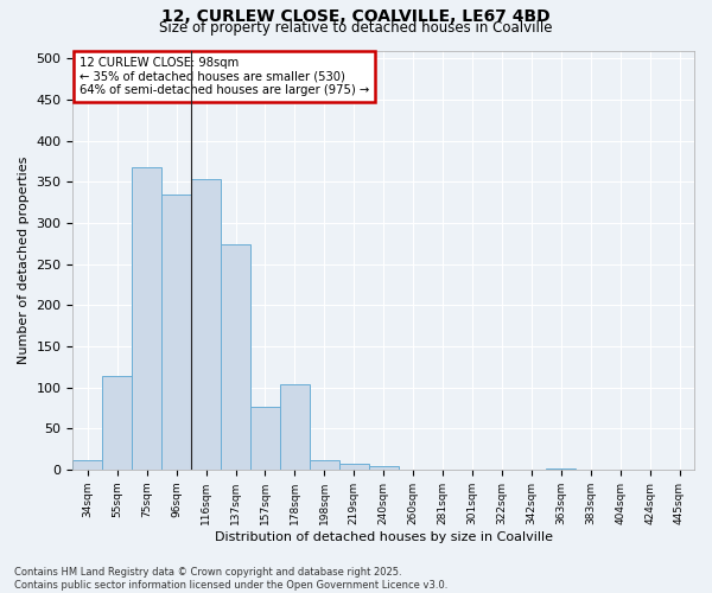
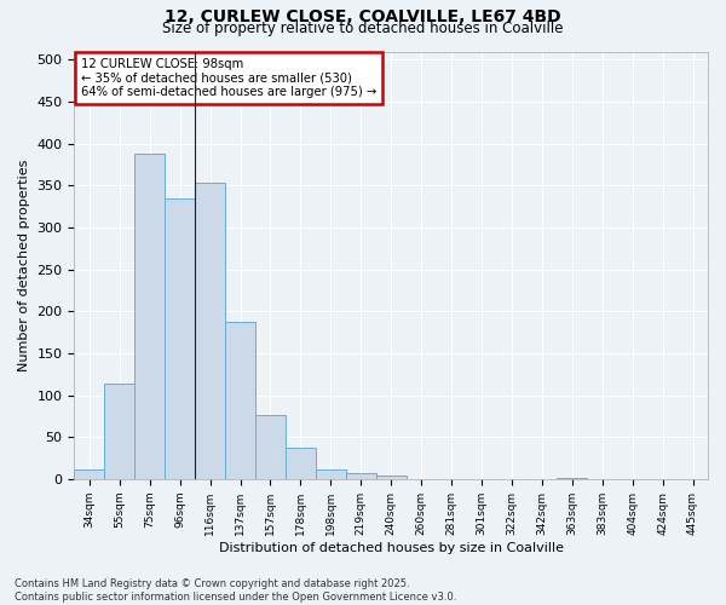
75sqm: 368 -> 388
137sqm: 274 -> 188
178sqm: 104 -> 37
